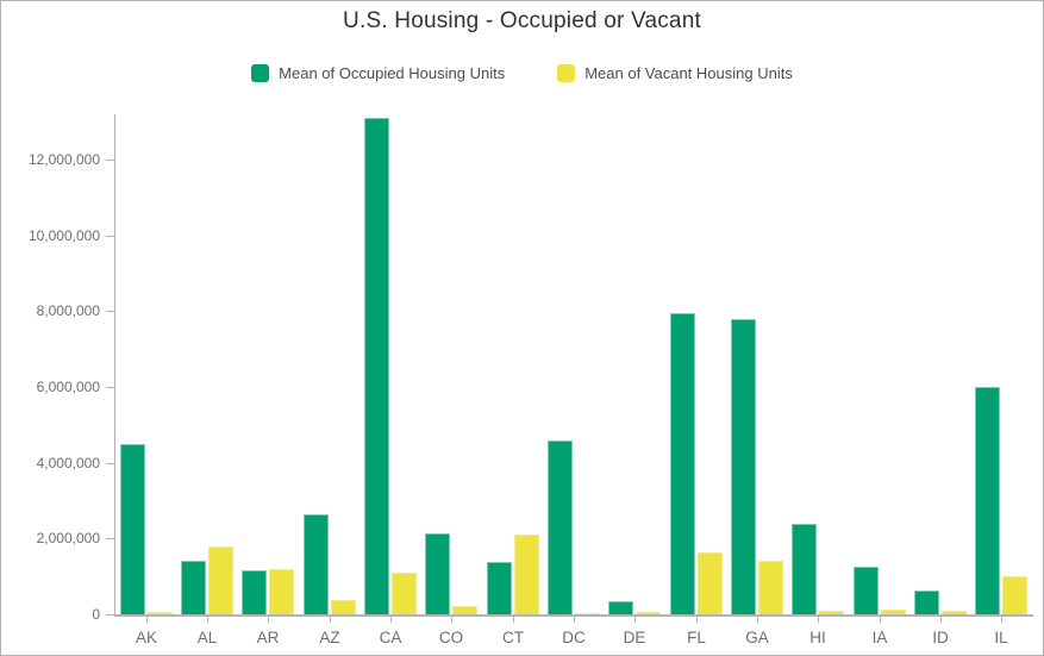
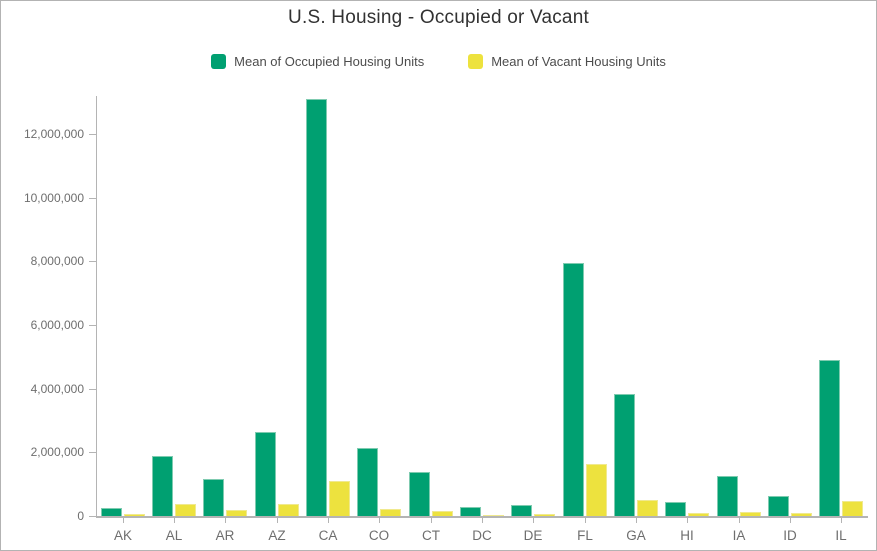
Mean of Occupied Housing Units/AK: 4500000 -> 200000
Mean of Occupied Housing Units/AL: 1400000 -> 1900000
Mean of Vacant Housing Units/AL: 1800000 -> 400000
Mean of Vacant Housing Units/AR: 1200000 -> 200000
Mean of Vacant Housing Units/CT: 2100000 -> 200000
Mean of Occupied Housing Units/DC: 4600000 -> 300000
Mean of Occupied Housing Units/GA: 7800000 -> 3800000
Mean of Vacant Housing Units/GA: 1400000 -> 500000
Mean of Occupied Housing Units/HI: 2400000 -> 400000
Mean of Occupied Housing Units/IL: 6000000 -> 4900000
Mean of Vacant Housing Units/IL: 1000000 -> 500000
